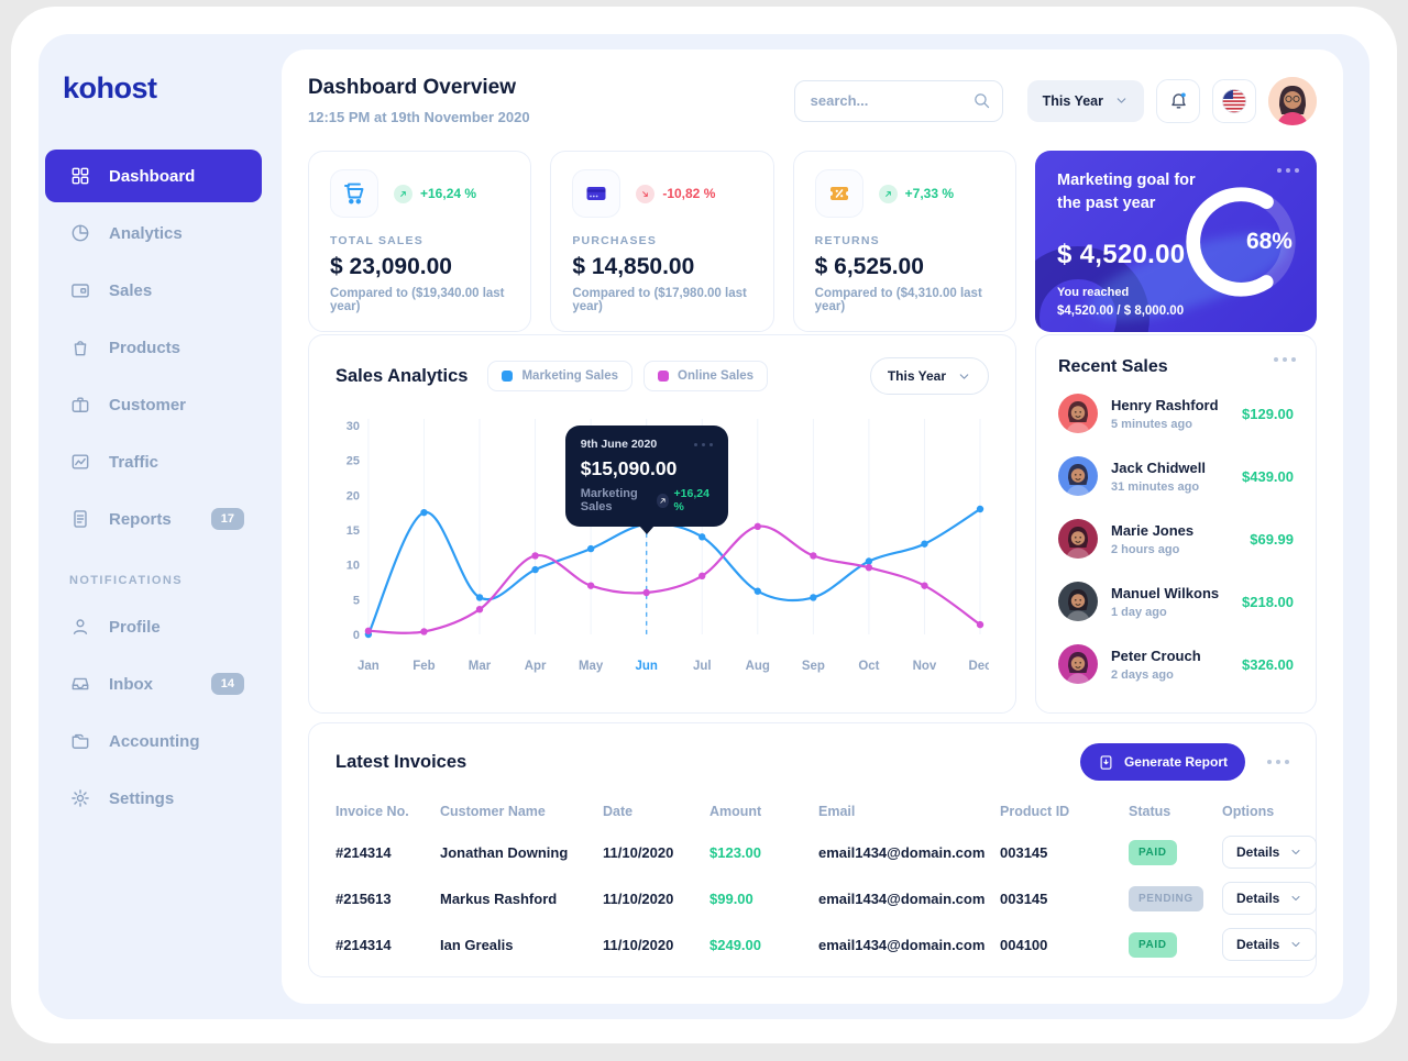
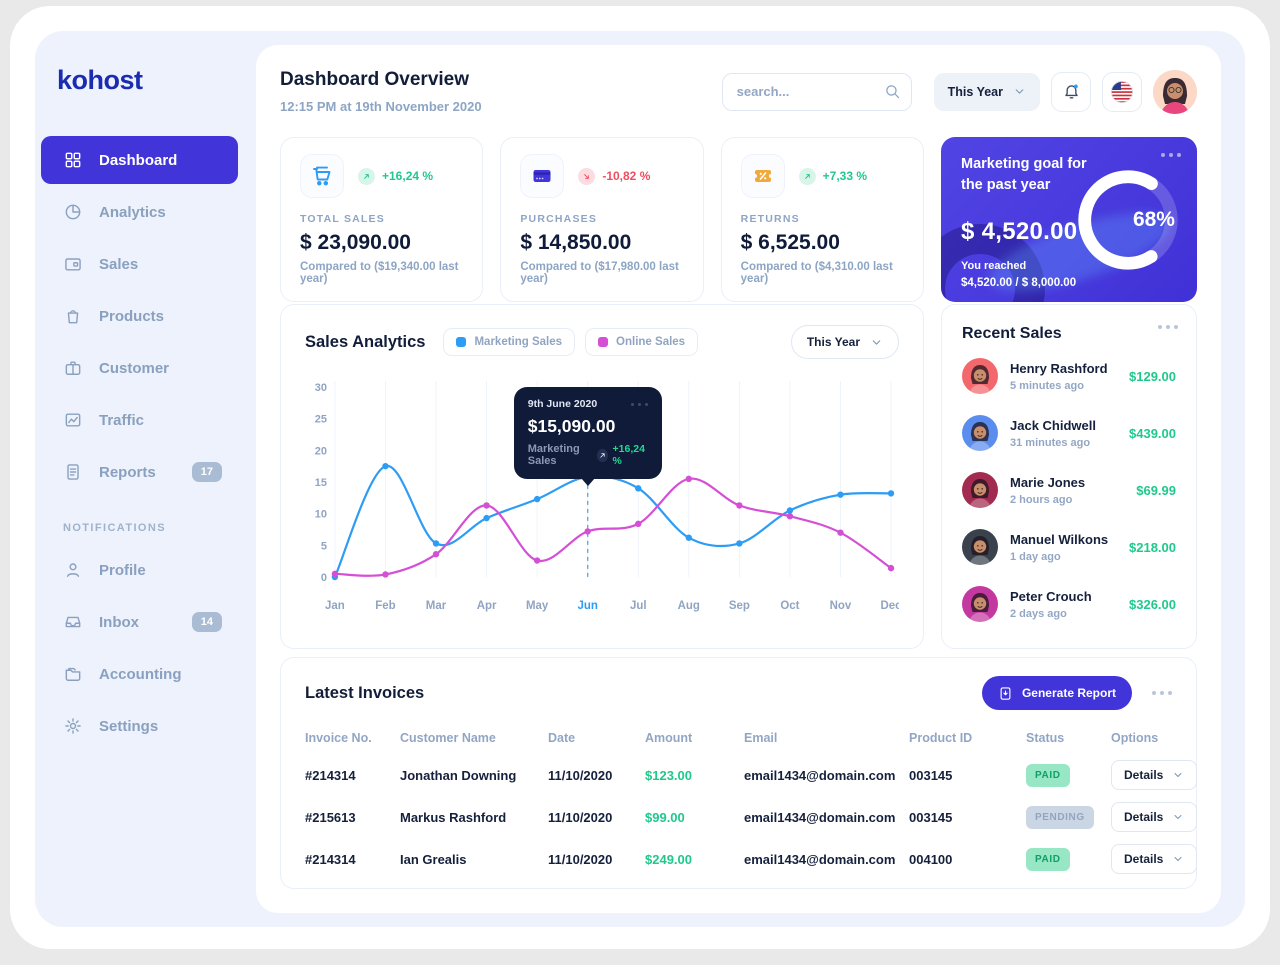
Online Sales/May: 7 -> 3
Online Sales/Jun: 6 -> 7
Marketing Sales/Dec: 18 -> 13
